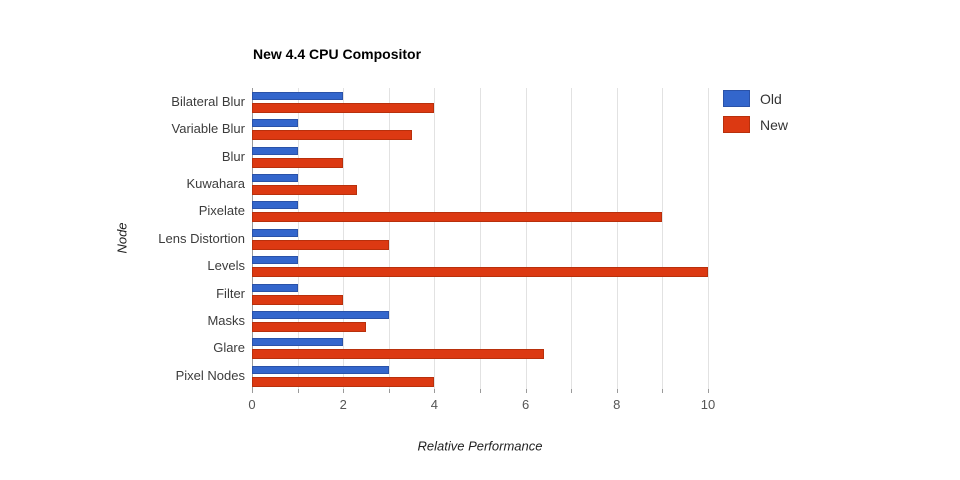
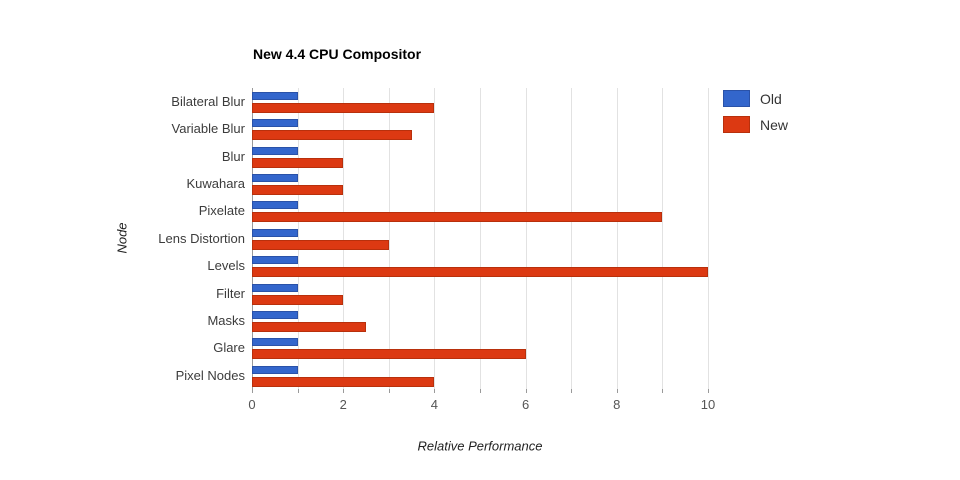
Old/Bilateral Blur: 2 -> 1
New/Kuwahara: 2.3 -> 2.0
Old/Masks: 3 -> 1
Old/Glare: 2 -> 1
New/Glare: 6.4 -> 6.0
Old/Pixel Nodes: 3 -> 1
